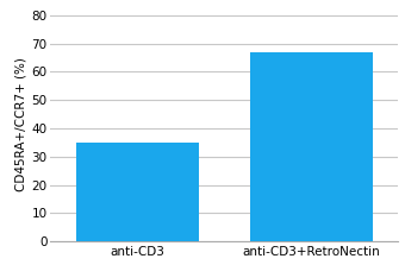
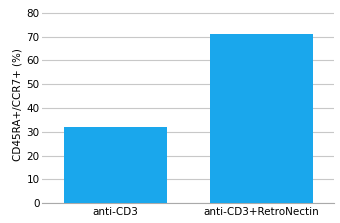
anti-CD3: 35 -> 32
anti-CD3+RetroNectin: 67 -> 71
